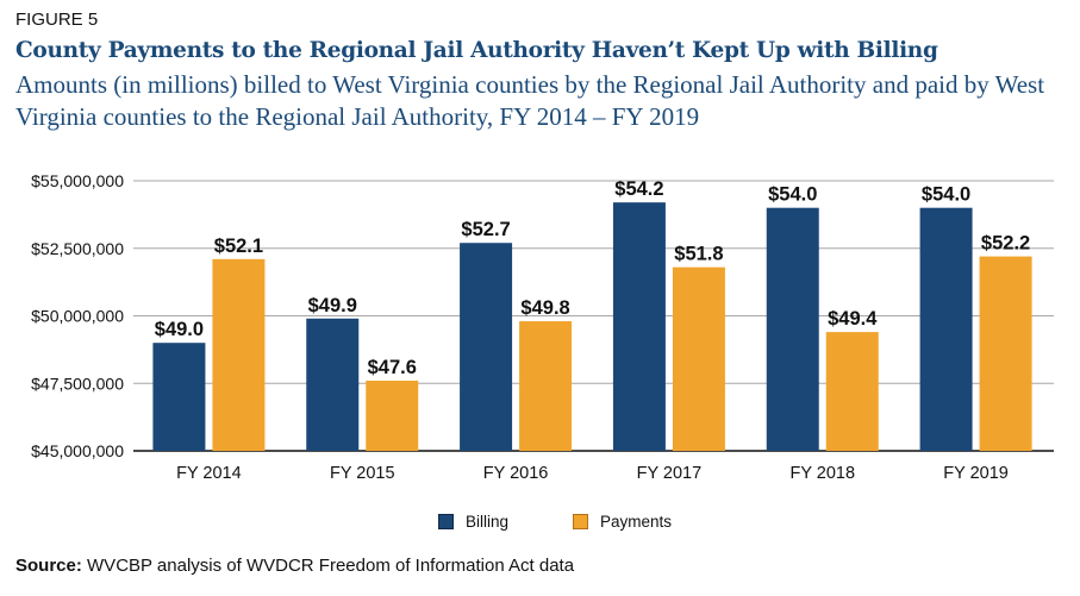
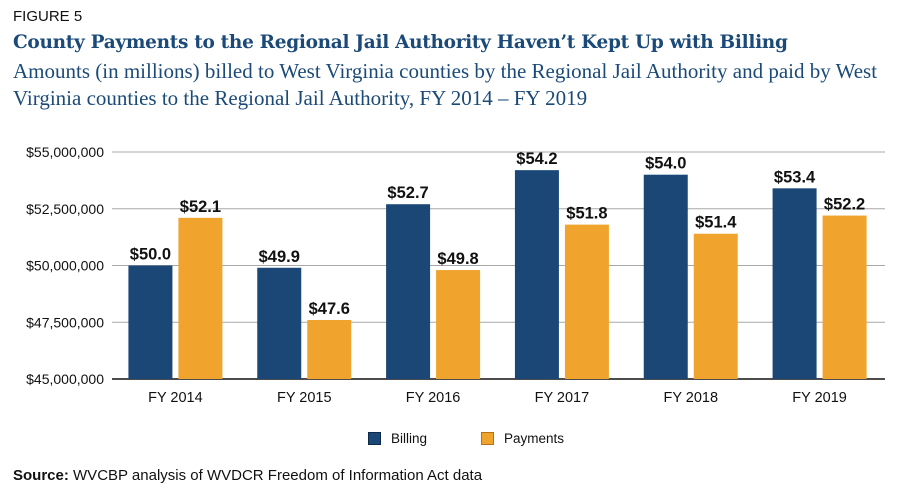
Billing/FY 2014: $49.0 -> $50.0
Payments/FY 2018: $49.4 -> $51.4
Billing/FY 2019: $54.0 -> $53.4
